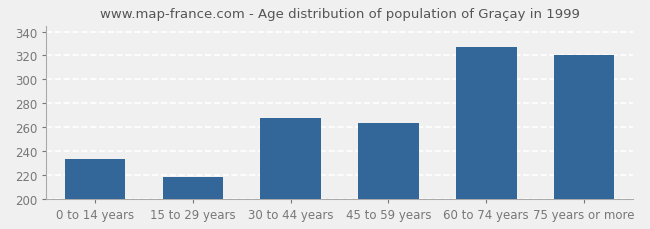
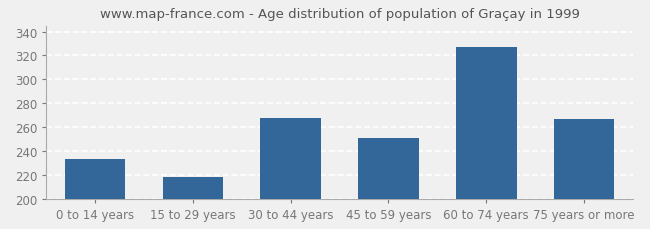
45 to 59 years: 263 -> 251
75 years or more: 320 -> 267
